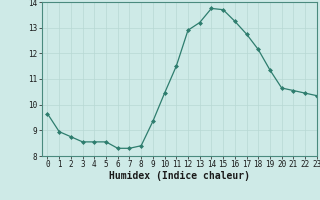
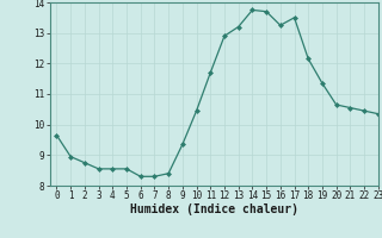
11: 11.50 -> 11.70
17: 12.75 -> 13.50
